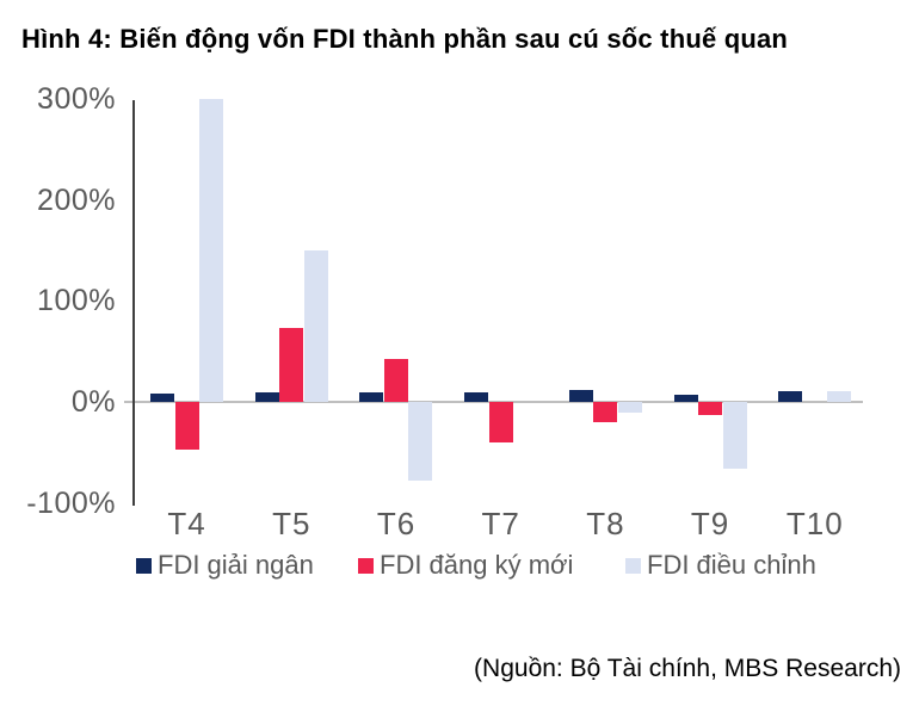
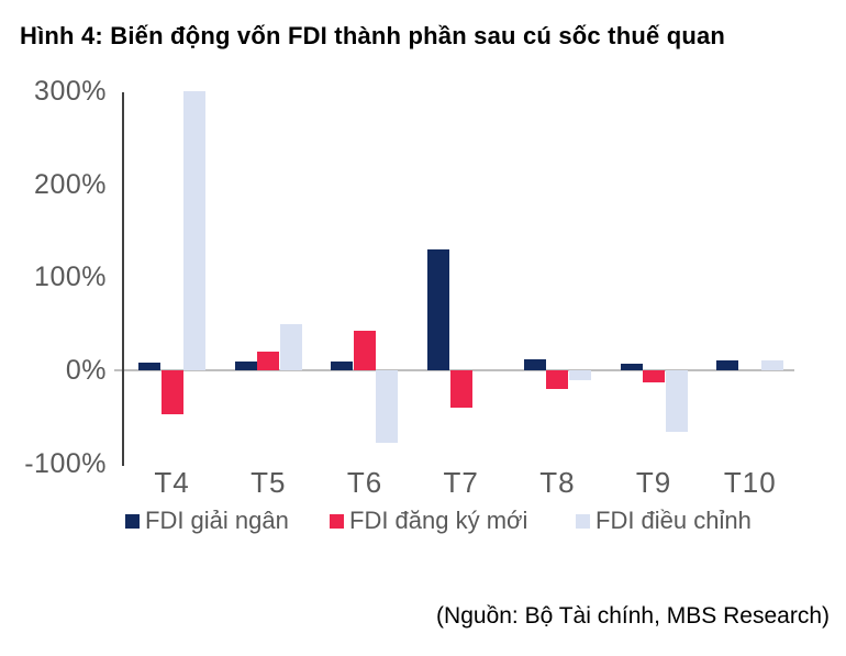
FDI đăng ký mới/T5: 70% -> 20%
FDI điều chỉnh/T5: 150% -> 50%
FDI giải ngân/T7: 10% -> 130%
